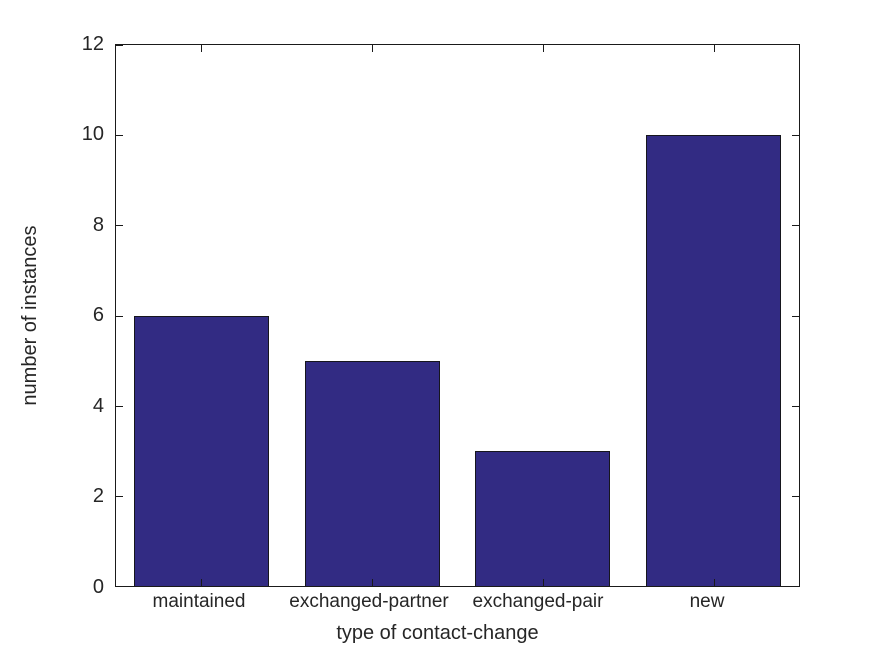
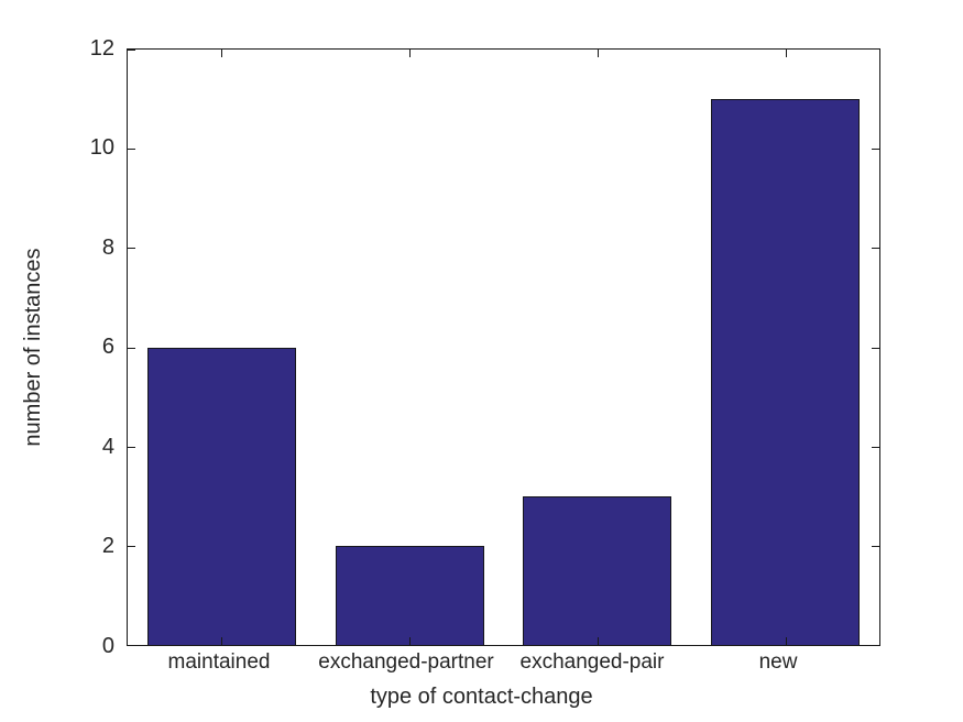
exchanged-partner: 5 -> 2
new: 10 -> 11
